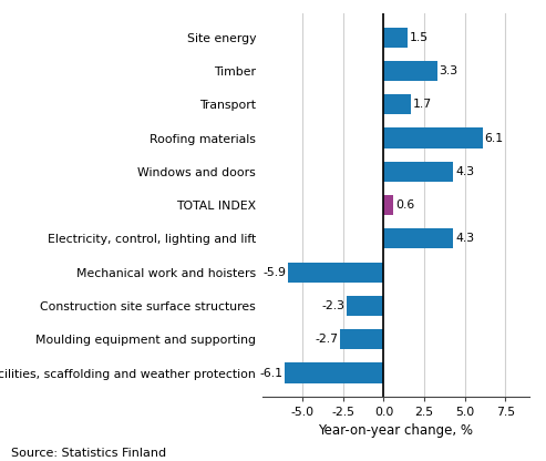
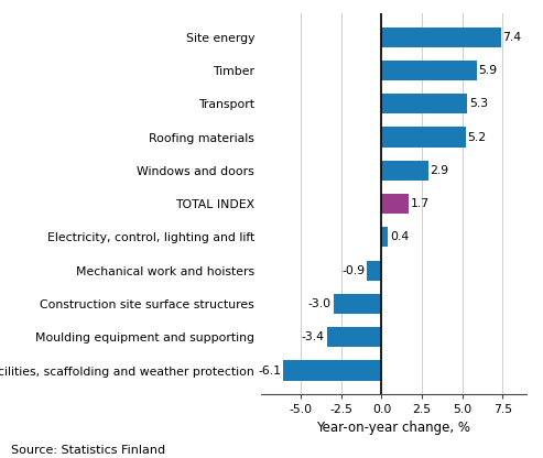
Site energy: 1.5 -> 7.4
Timber: 3.3 -> 5.9
Transport: 1.7 -> 5.3
Roofing materials: 6.1 -> 5.2
Windows and doors: 4.3 -> 2.9
TOTAL INDEX: 0.6 -> 1.7
Electricity, control, lighting and lift: 4.3 -> 0.4
Mechanical work and hoisters: -5.9 -> -0.9
Construction site surface structures: -2.3 -> -3.0
Moulding equipment and supporting: -2.7 -> -3.4
